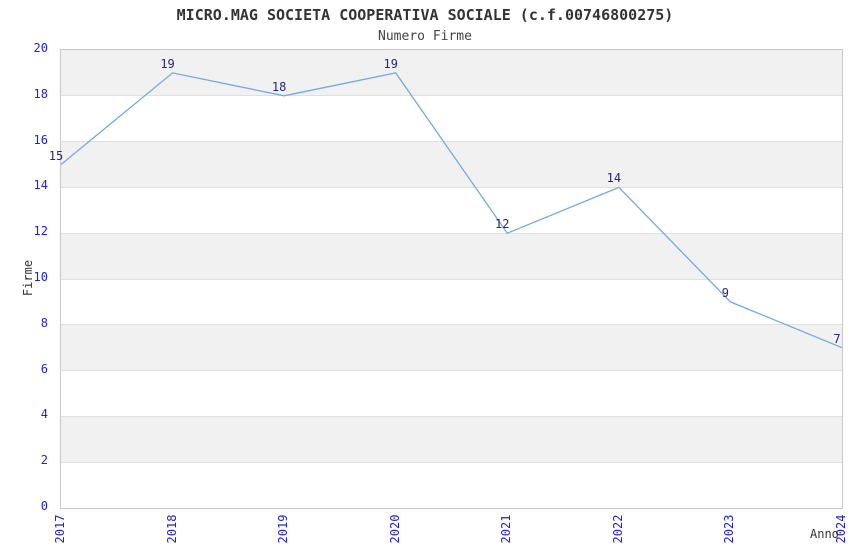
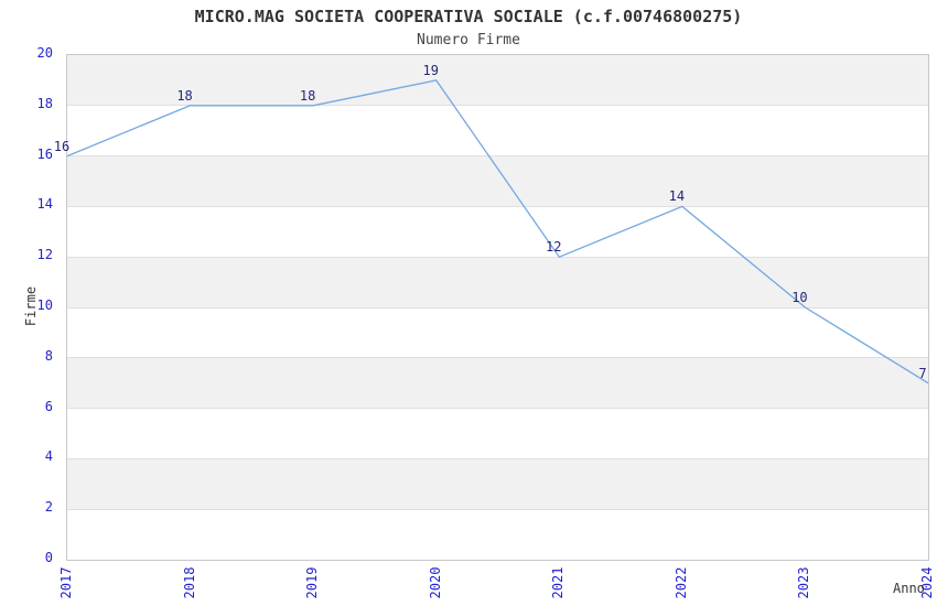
2017: 15 -> 16
2018: 19 -> 18
2023: 9 -> 10
